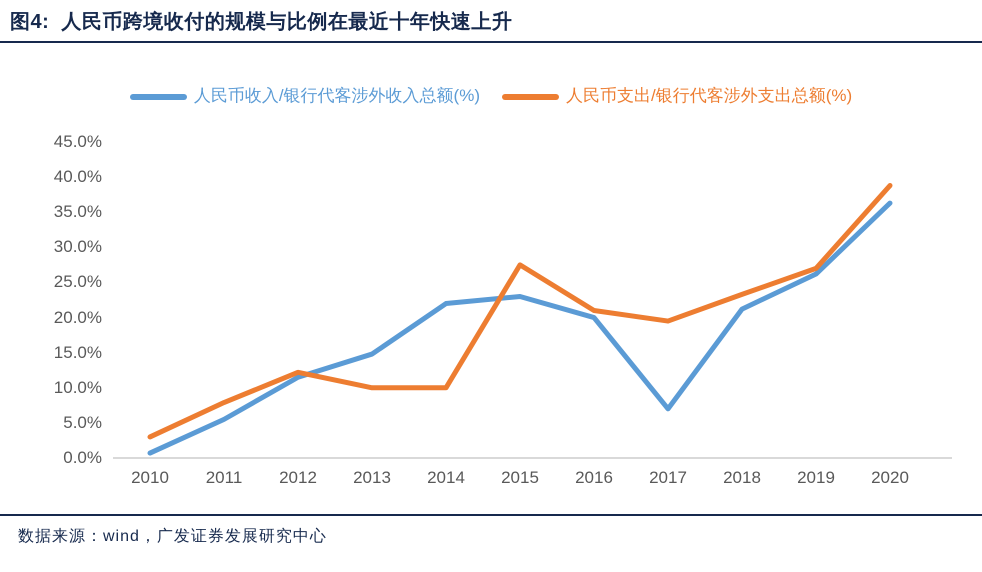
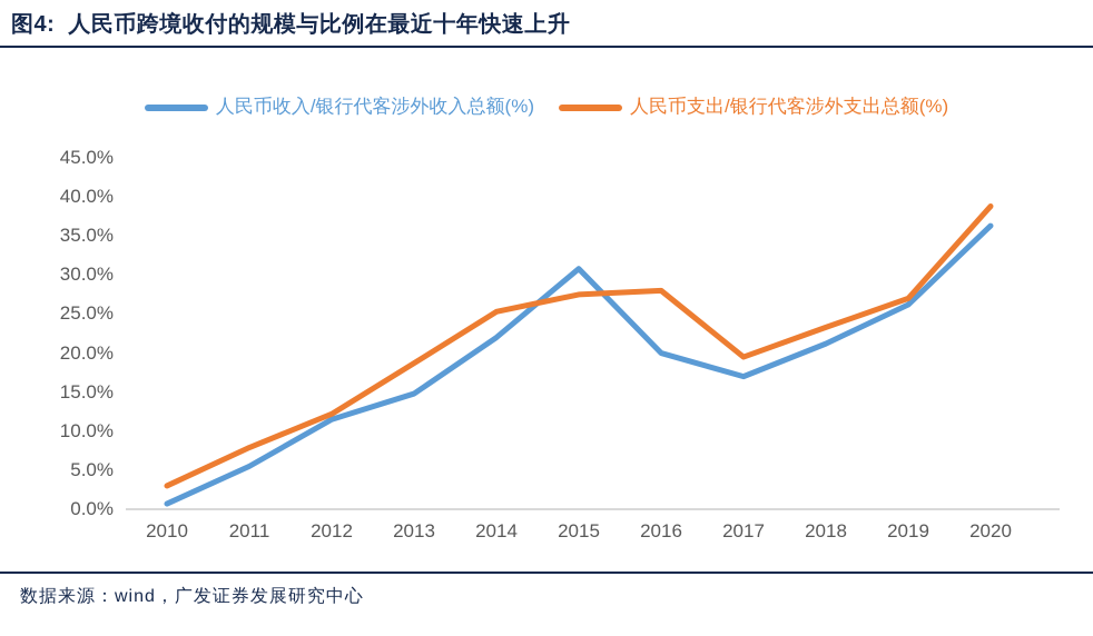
人民币支出/银行代客涉外支出总额(%)/2013: 10% -> 19%
人民币支出/银行代客涉外支出总额(%)/2014: 10% -> 25%
人民币收入/银行代客涉外收入总额(%)/2015: 23% -> 31%
人民币支出/银行代客涉外支出总额(%)/2016: 21% -> 28%
人民币收入/银行代客涉外收入总额(%)/2017: 7% -> 17%
